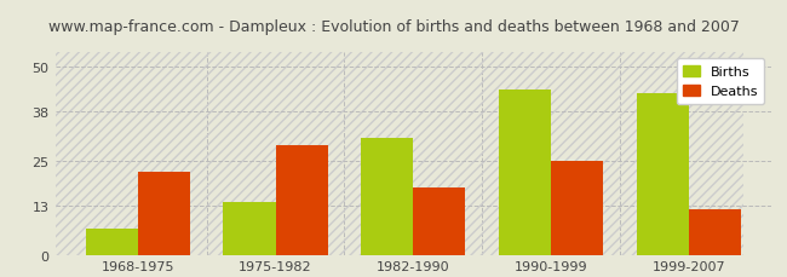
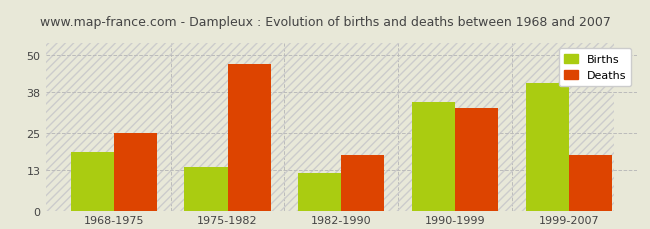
Births/1968-1975: 7 -> 19
Deaths/1968-1975: 22 -> 25
Deaths/1975-1982: 29 -> 47
Births/1982-1990: 31 -> 12
Births/1990-1999: 44 -> 35
Deaths/1990-1999: 25 -> 33
Births/1999-2007: 43 -> 41
Deaths/1999-2007: 12 -> 18
